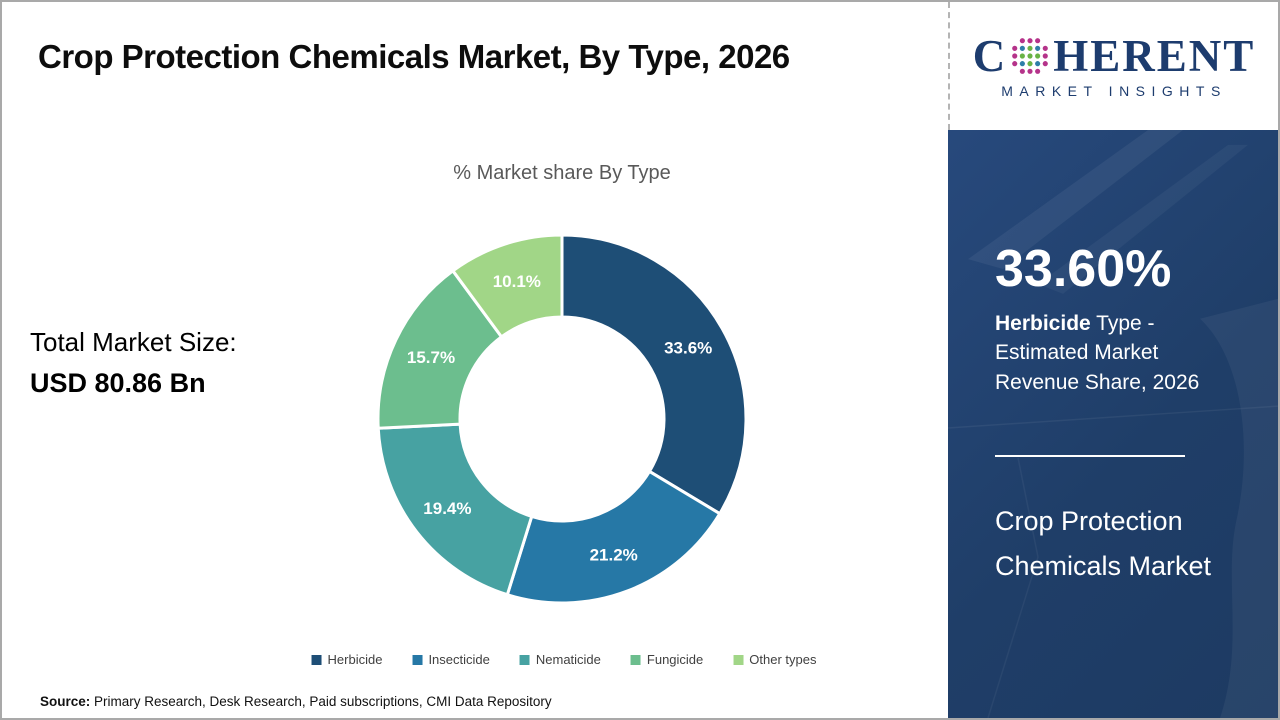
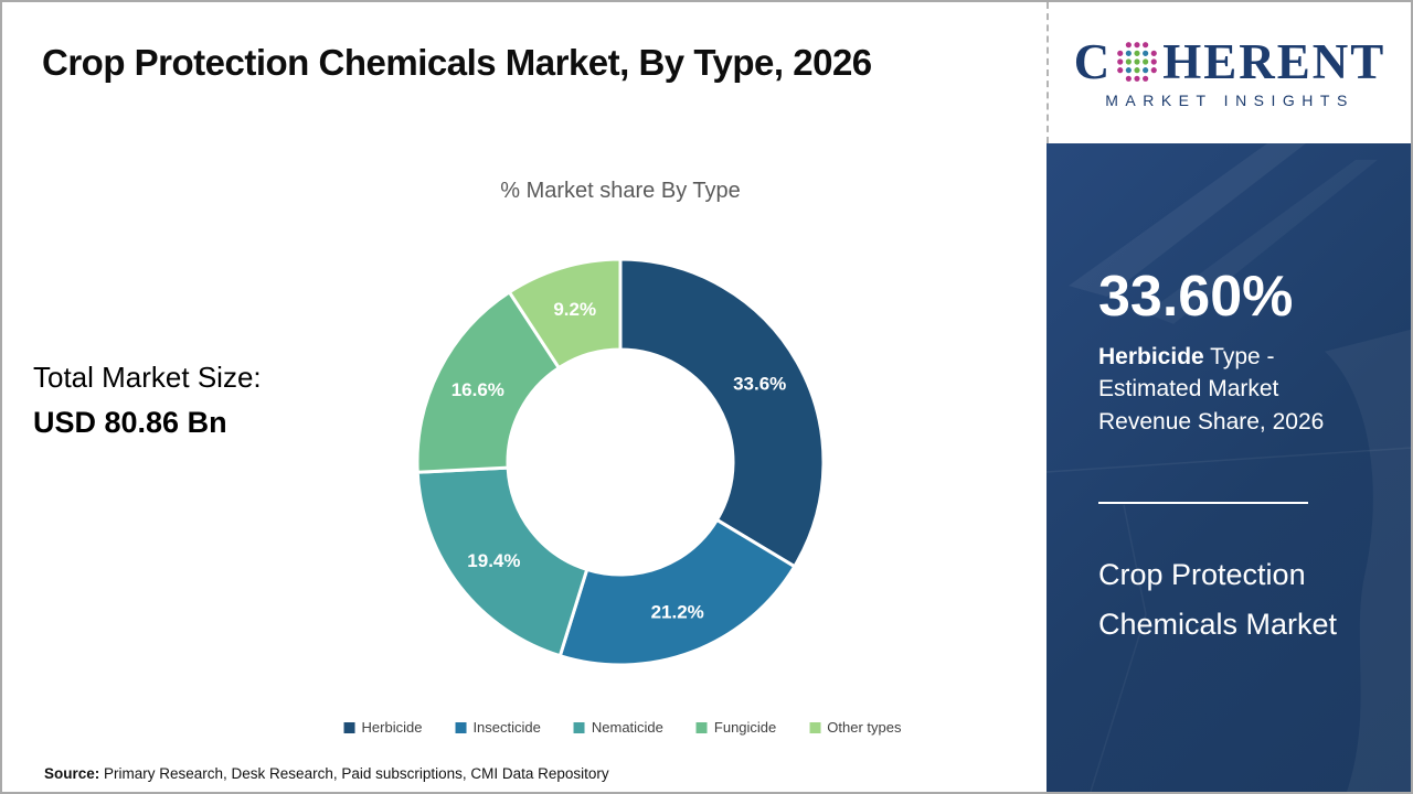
Fungicide: 15.7% -> 16.6%
Other types: 10.1% -> 9.2%
